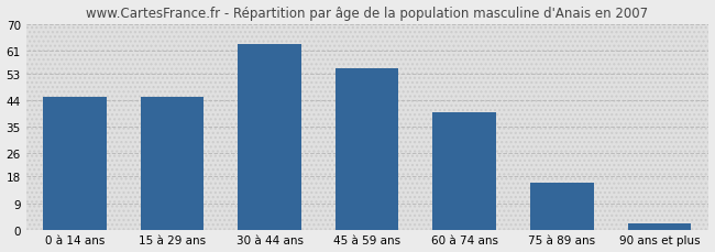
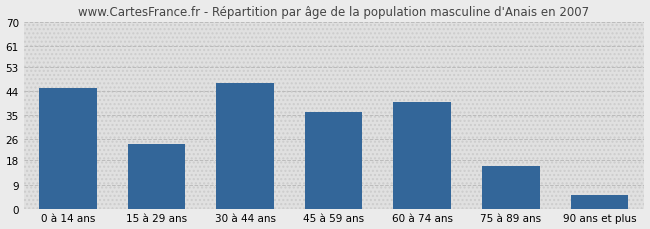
15 à 29 ans: 45 -> 24
30 à 44 ans: 63 -> 47
45 à 59 ans: 55 -> 36
90 ans et plus: 2 -> 5
